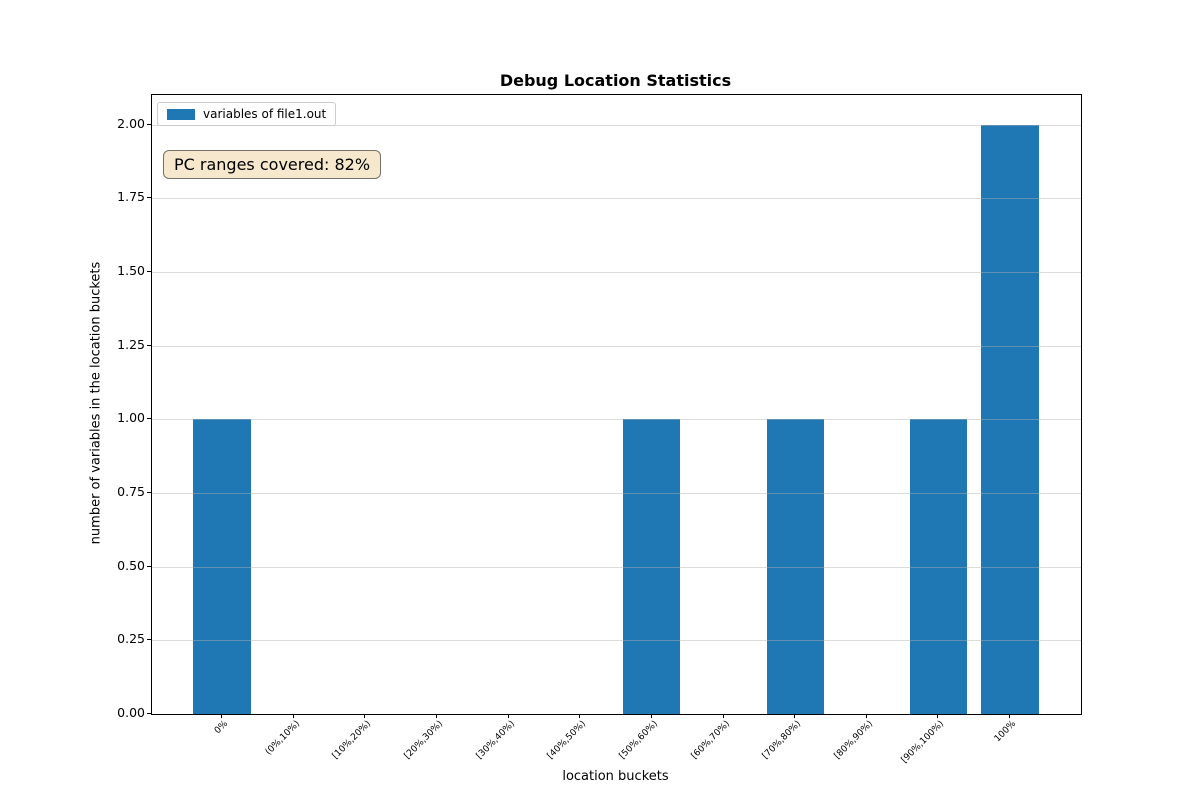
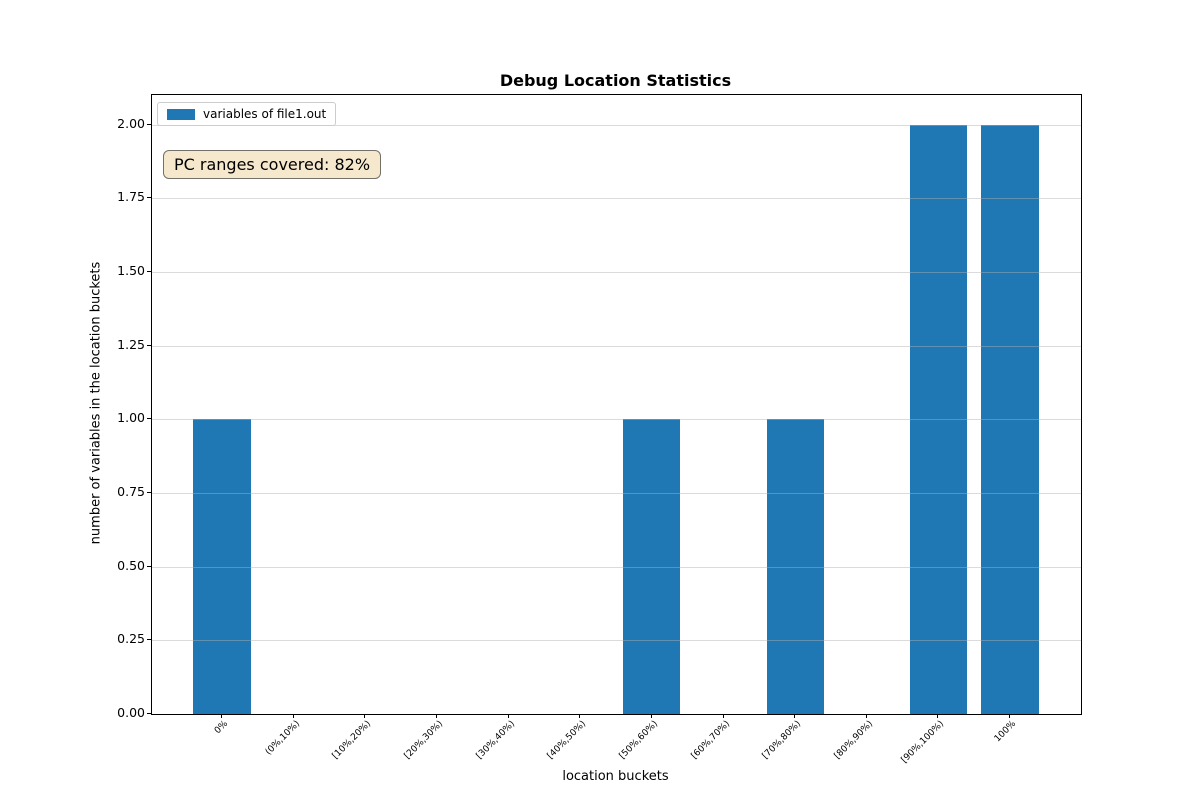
[90%,100%): 1 -> 2
